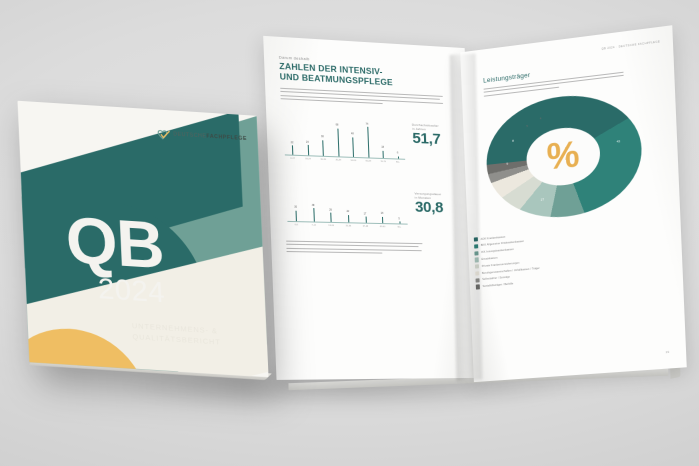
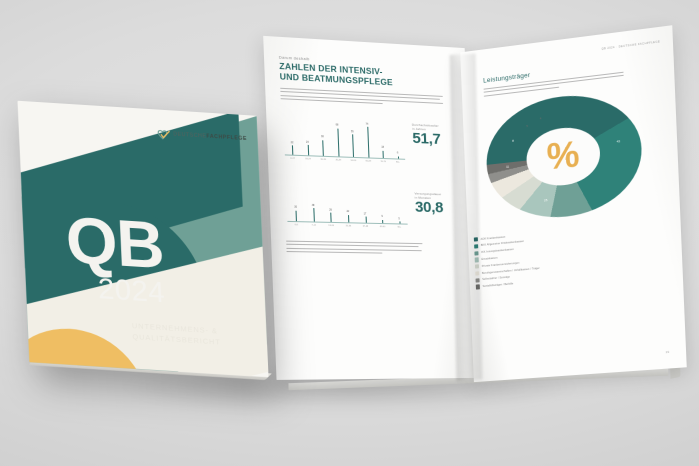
Durchschnittsalter in Jahren/50-59: 48 -> 55
Versorgungsdauer in Monaten/49-60: 18 -> 9
Leistungsträger/BKK Allgemeine Ortskrankenkassen: 27 -> 25
Leistungsträger/IKK Innungskrankenkassen: 9 -> 11
